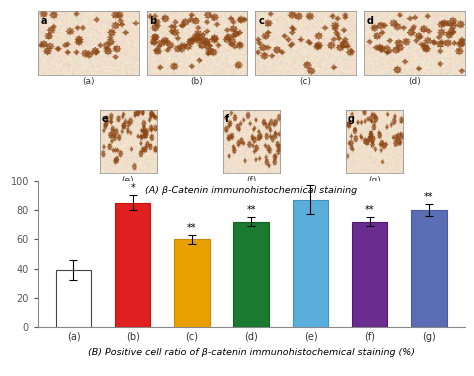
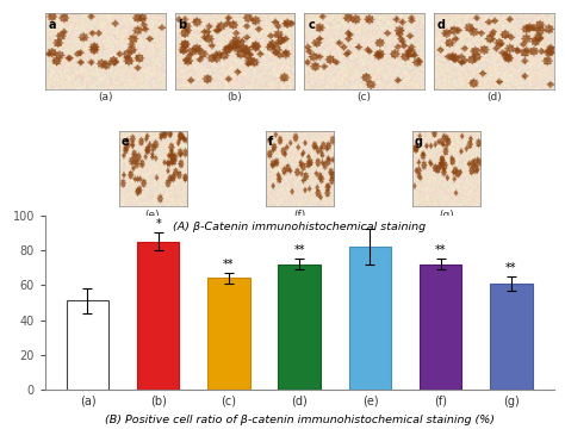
(a): 39 -> 51
(c): 60 -> 64
(e): 87 -> 82
(g): 80 -> 61
